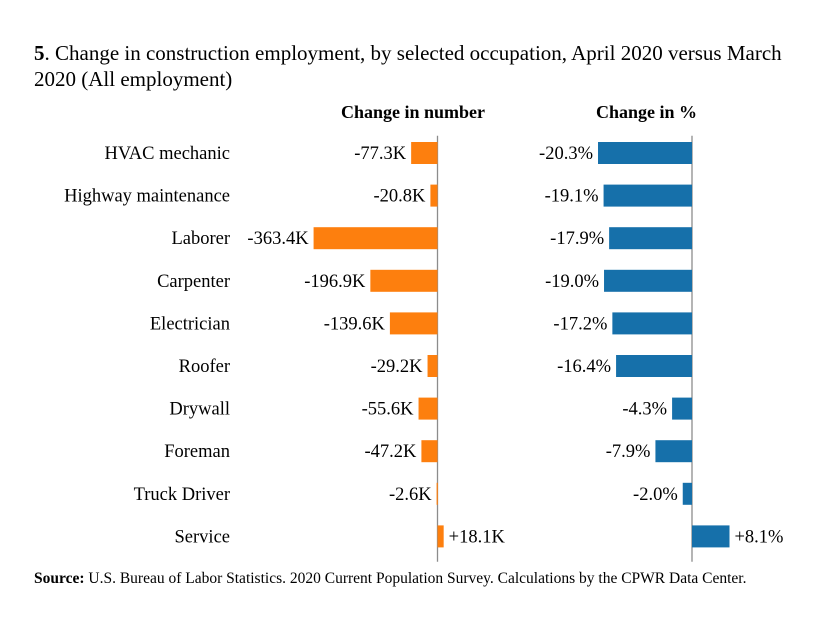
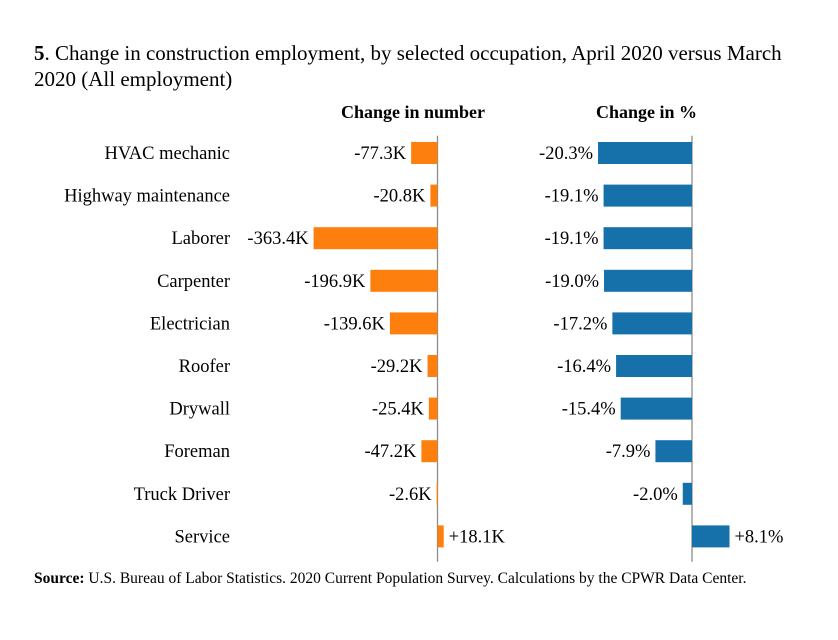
Change in number/Drywall: -55.6K -> -25.4K
Change in %/Laborer: -17.9% -> -19.1%
Change in %/Drywall: -4.3% -> -15.4%
